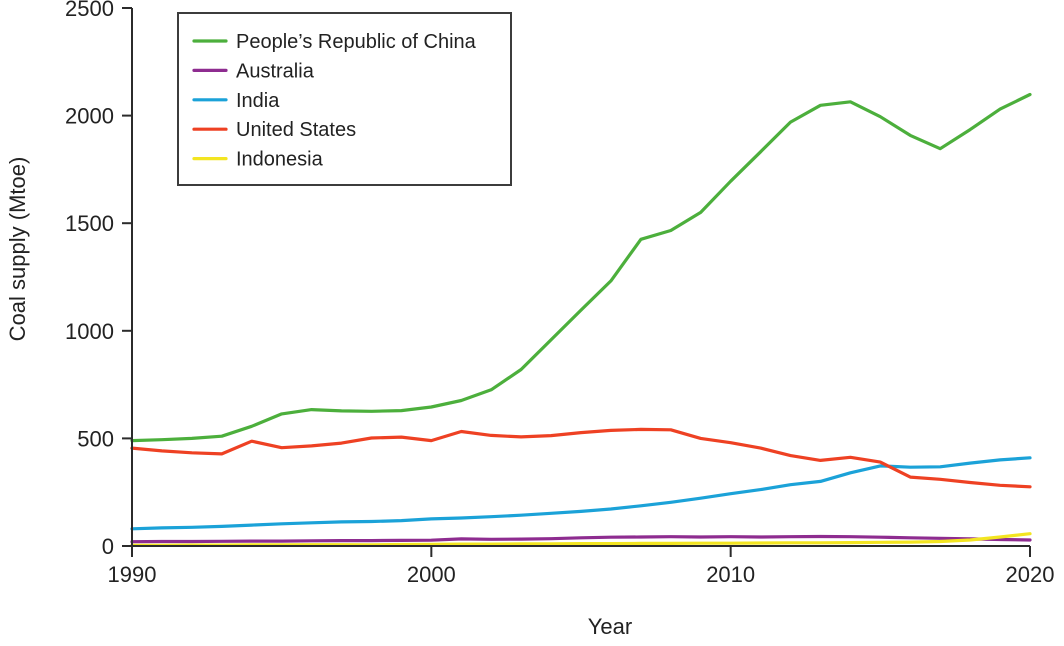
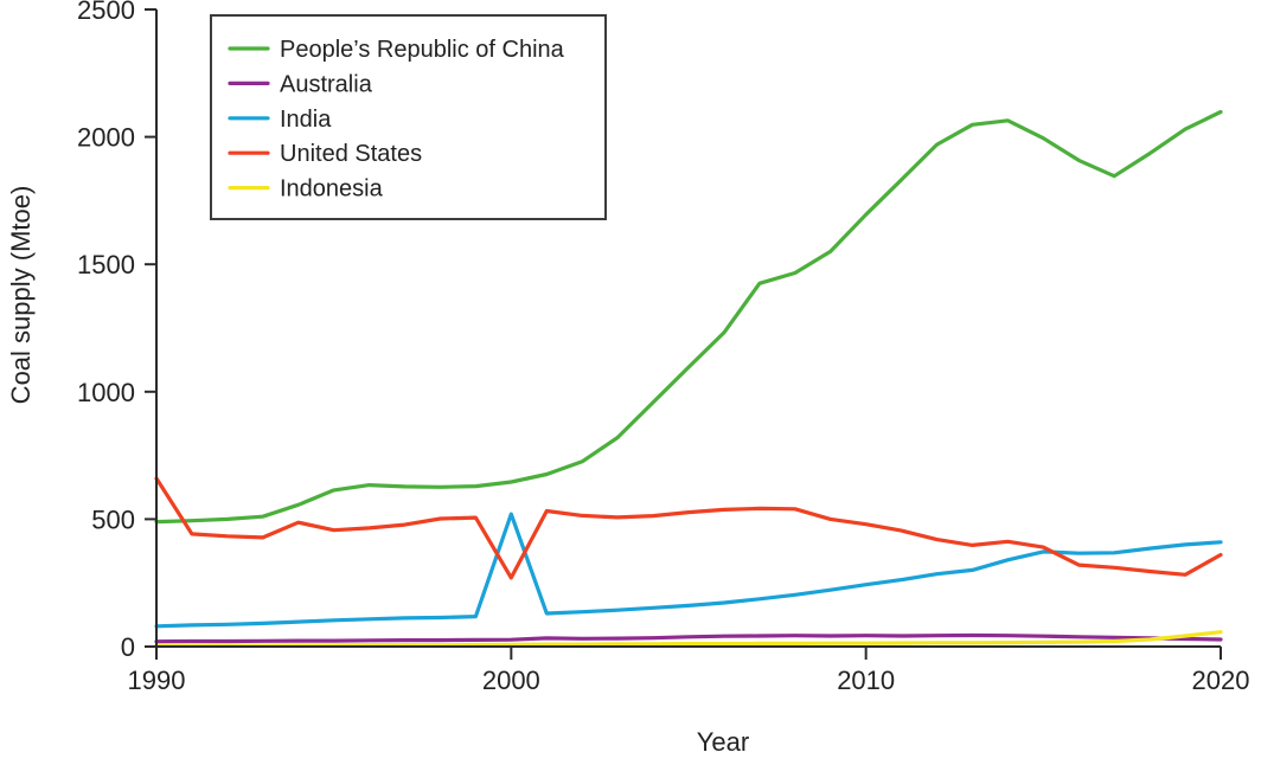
United States/1990: 460 -> 660
India/2000: 130 -> 520
United States/2000: 490 -> 270
United States/2020: 280 -> 360
